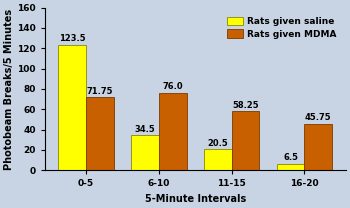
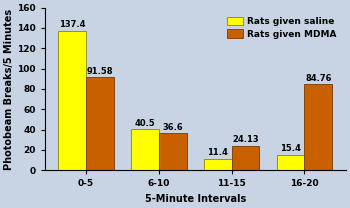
Rats given saline/0-5: 123.5 -> 137.4
Rats given MDMA/0-5: 71.75 -> 91.58
Rats given saline/6-10: 34.5 -> 40.5
Rats given MDMA/6-10: 76.0 -> 36.6
Rats given saline/11-15: 20.5 -> 11.4
Rats given MDMA/11-15: 58.25 -> 24.13
Rats given saline/16-20: 6.5 -> 15.4
Rats given MDMA/16-20: 45.75 -> 84.76
